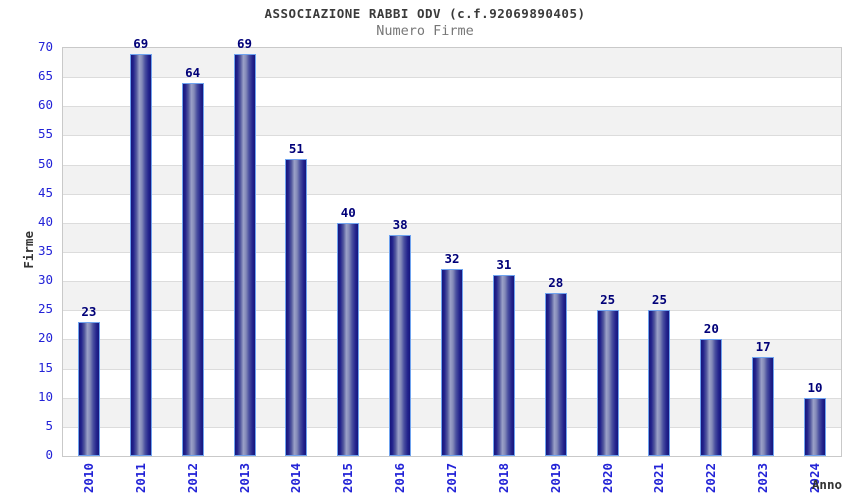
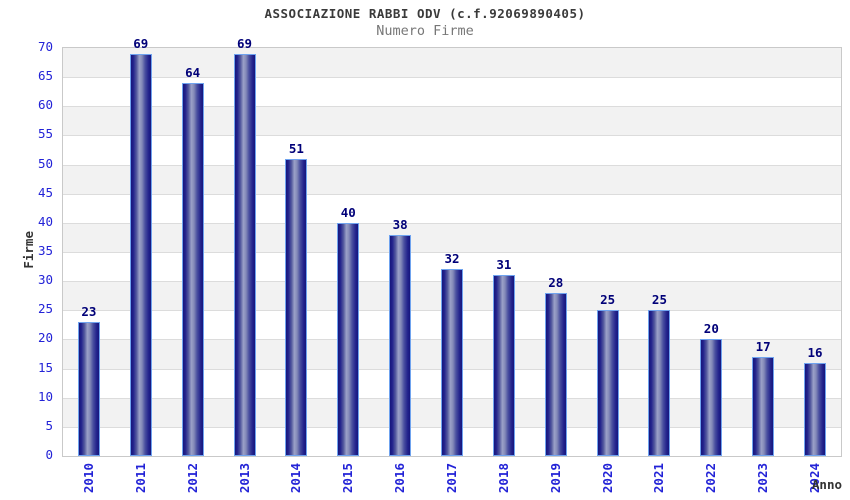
2024: 10 -> 16
